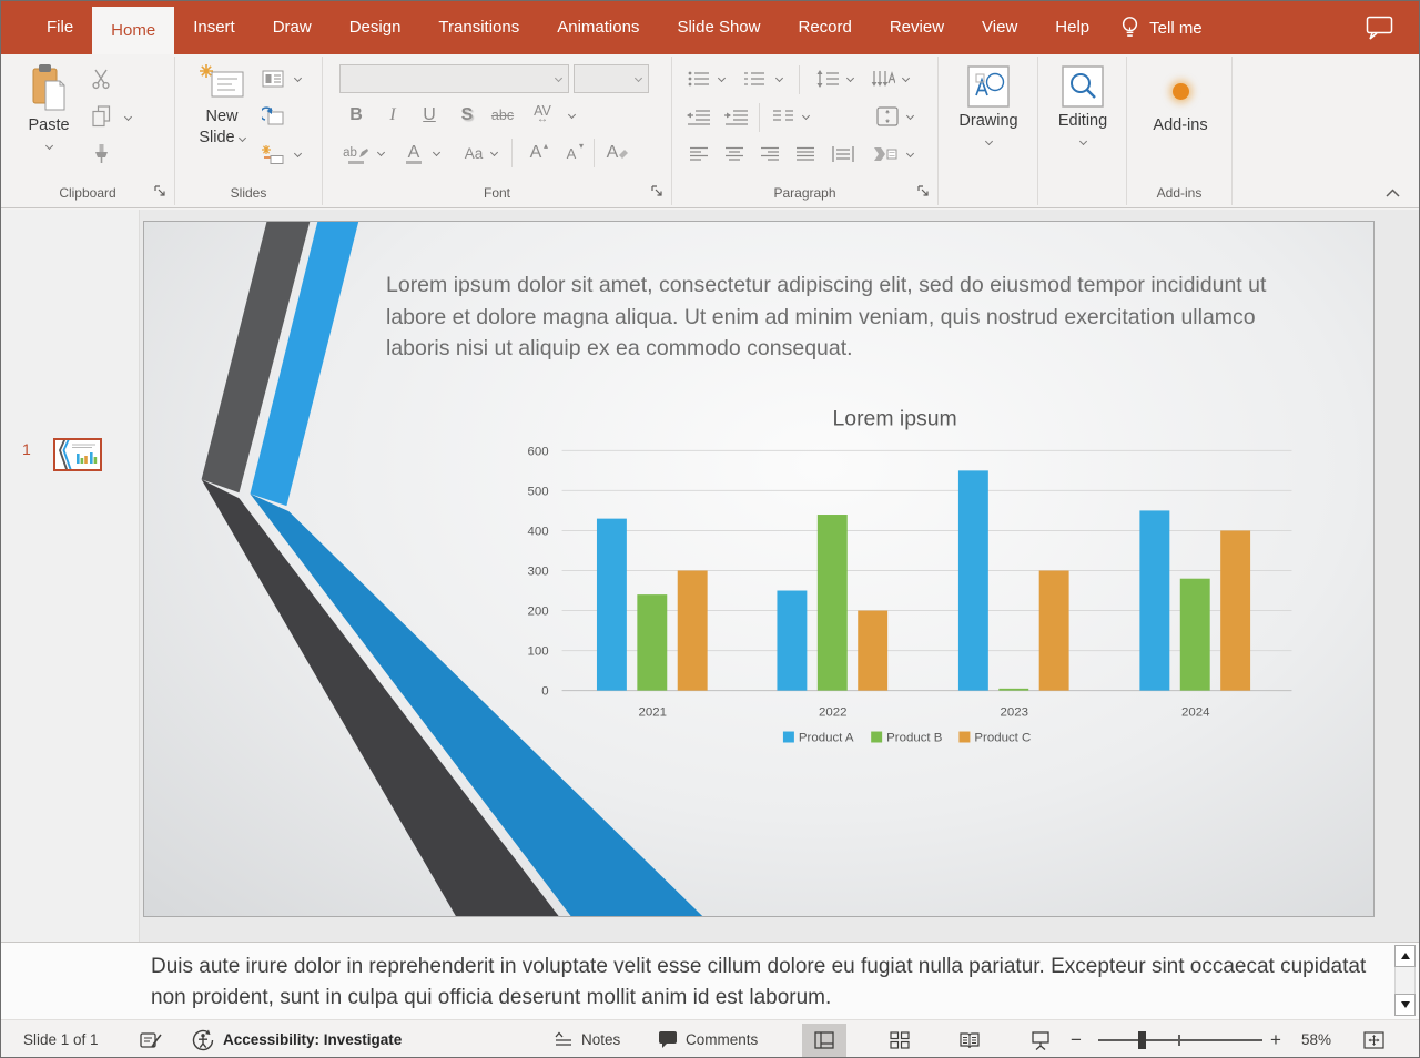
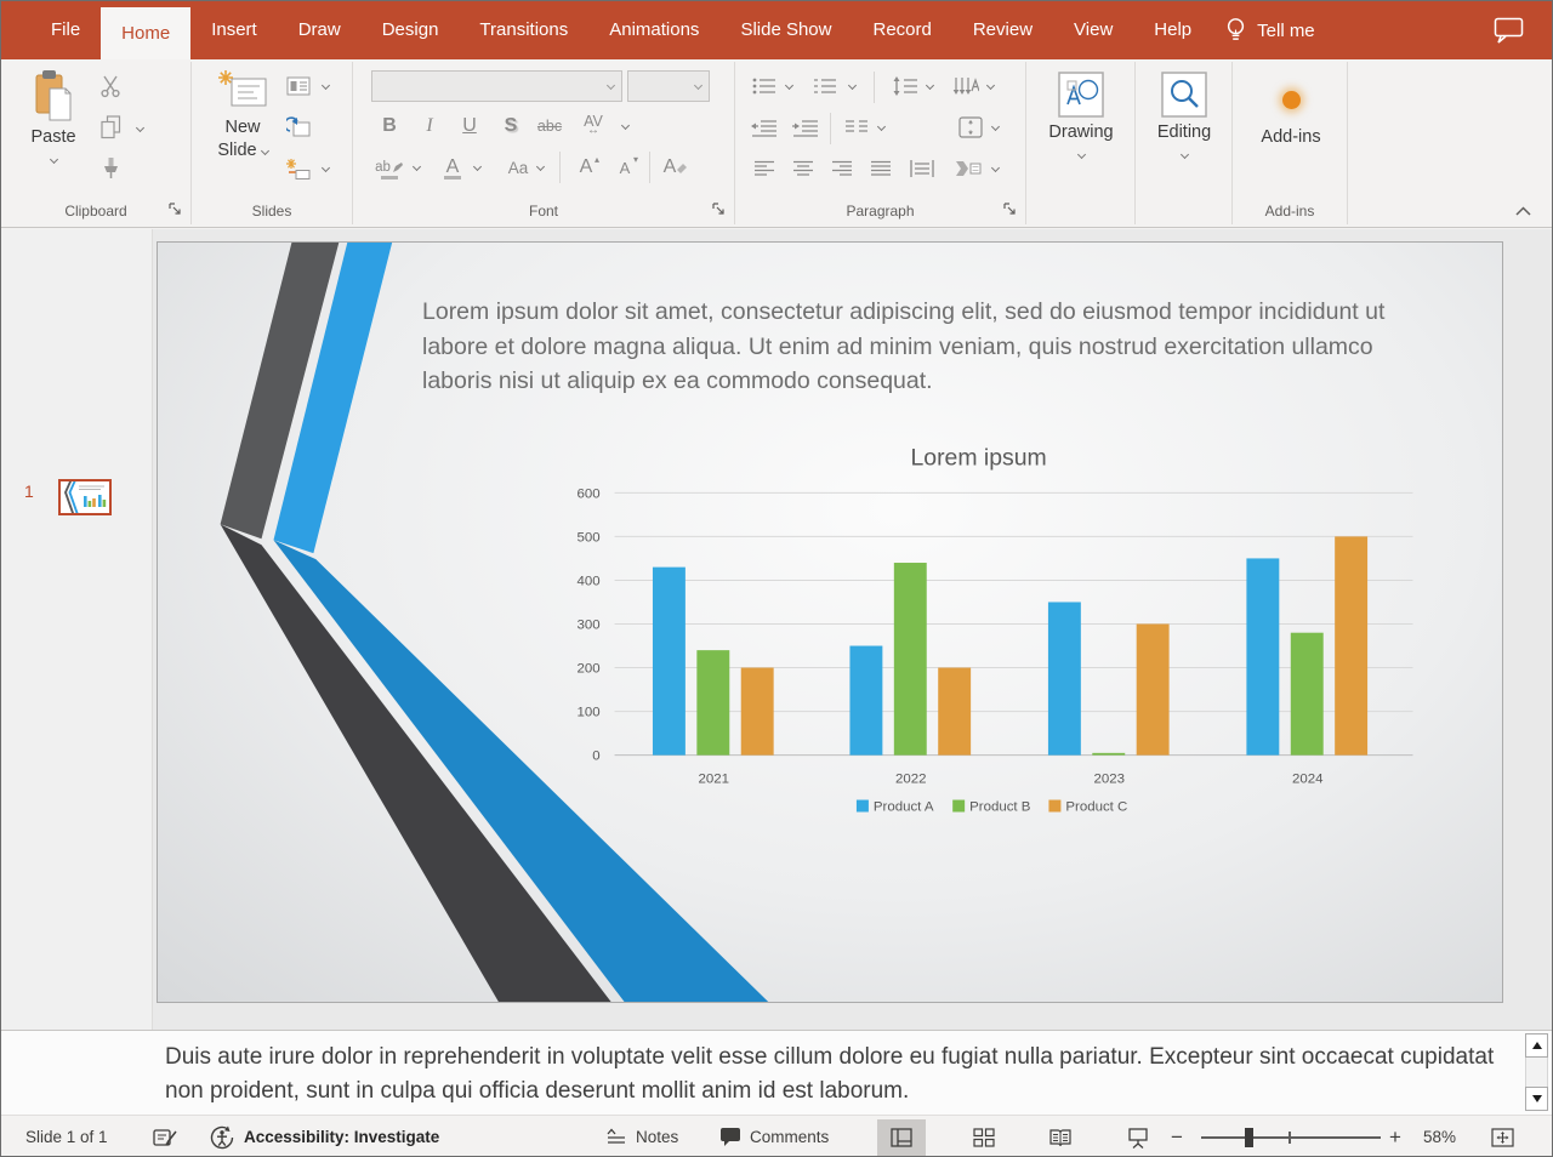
Product C/2021: 300 -> 200
Product A/2023: 550 -> 350
Product C/2024: 400 -> 500
